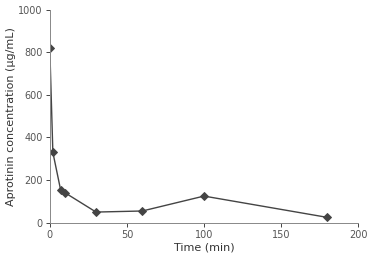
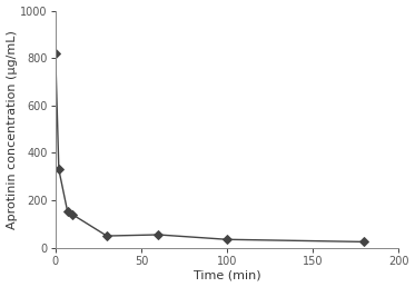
100: 125 -> 35
